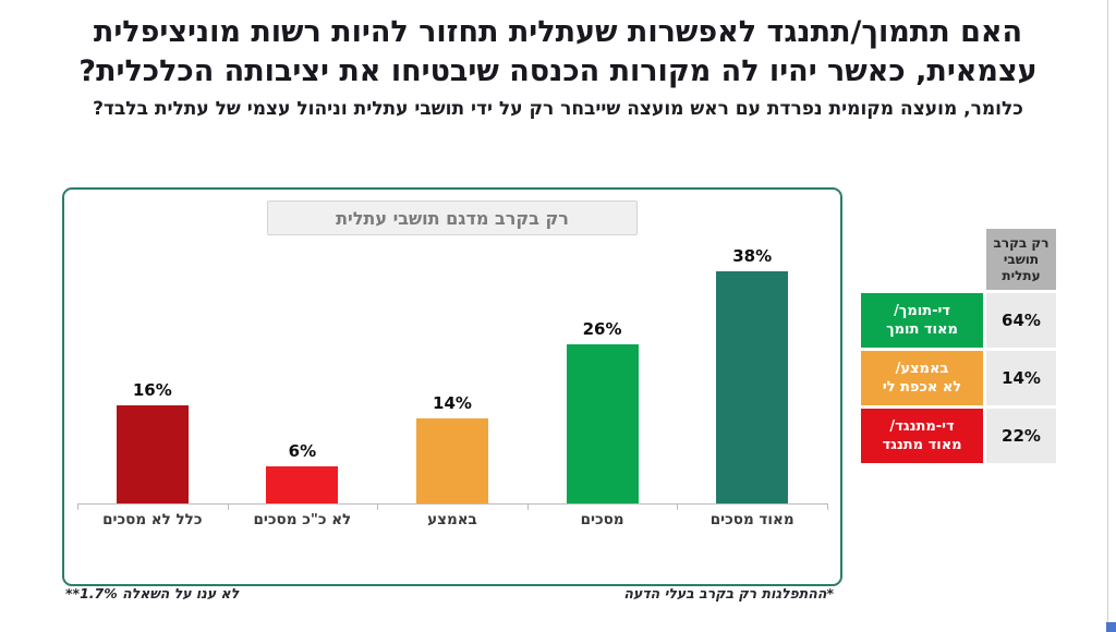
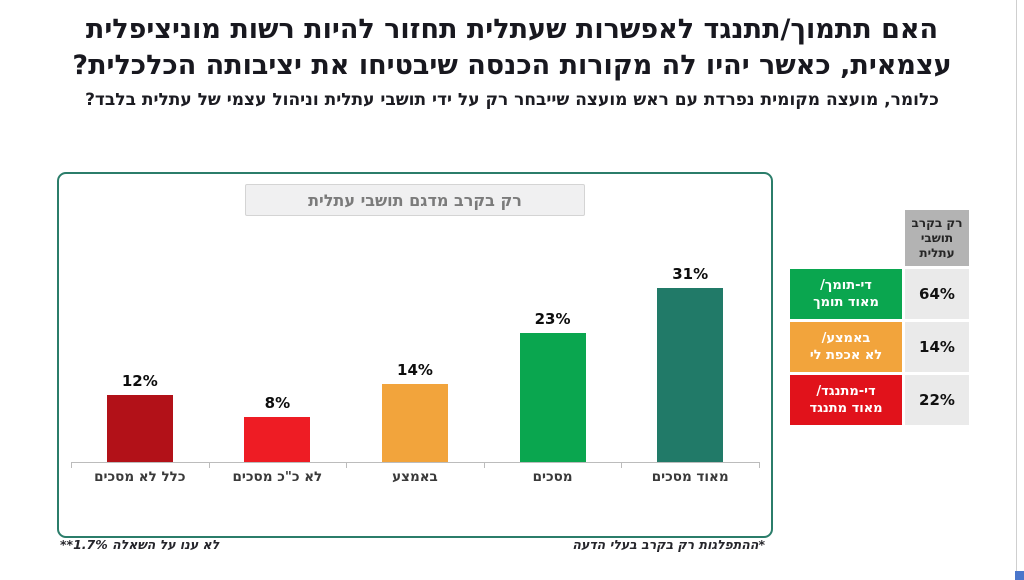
כלל לא מסכים: 16% -> 12%
לא כ"כ מסכים: 6% -> 8%
מסכים: 26% -> 23%
מאוד מסכים: 38% -> 31%
